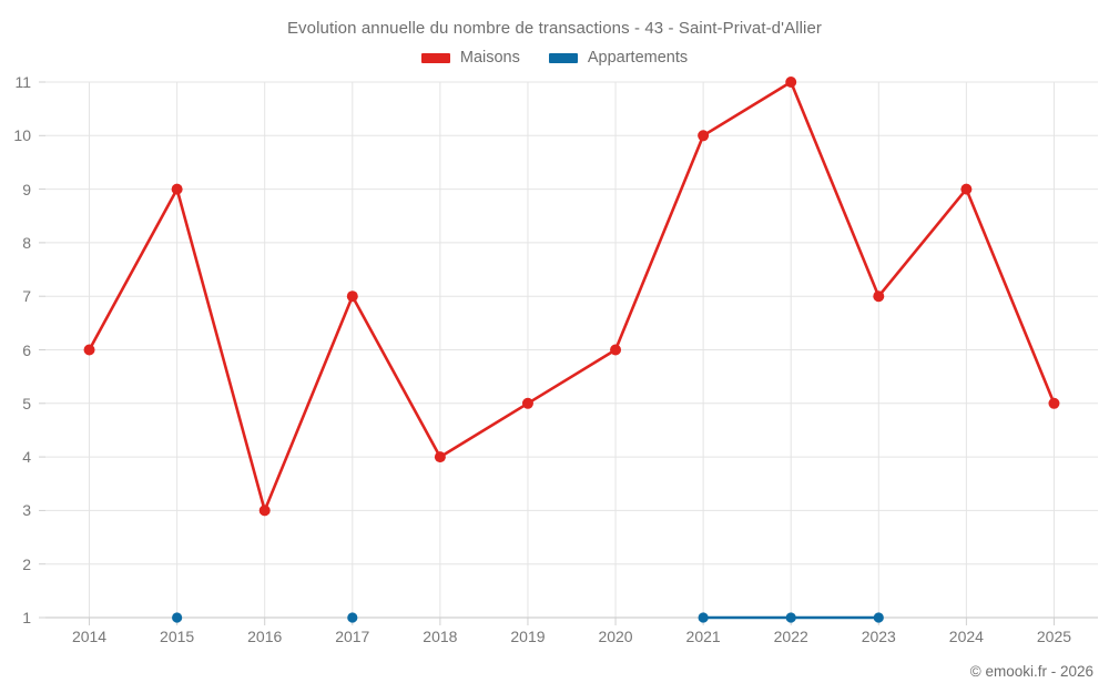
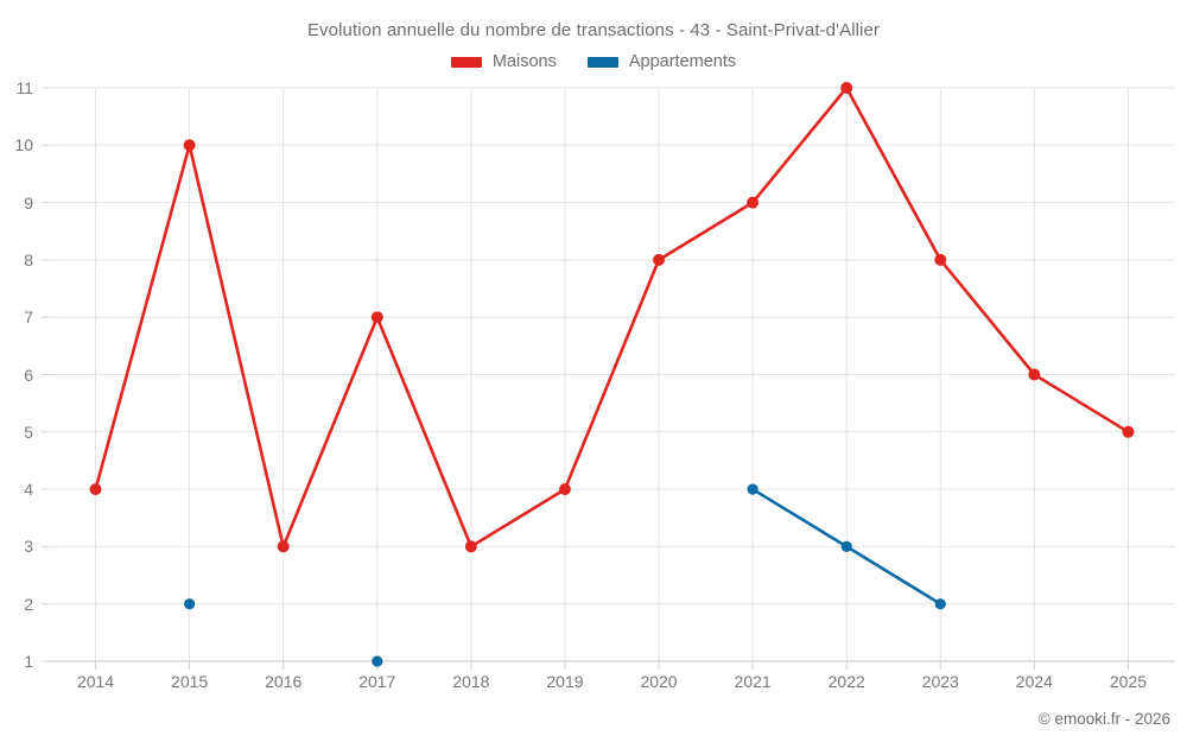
Maisons/2014: 6 -> 4
Maisons/2015: 9 -> 10
Appartements/2015: 1 -> 2
Maisons/2018: 4 -> 3
Maisons/2019: 5 -> 4
Maisons/2020: 6 -> 8
Maisons/2021: 10 -> 9
Appartements/2021: 1 -> 4
Appartements/2022: 1 -> 3
Maisons/2023: 7 -> 8
Appartements/2023: 1 -> 2
Maisons/2024: 9 -> 6
